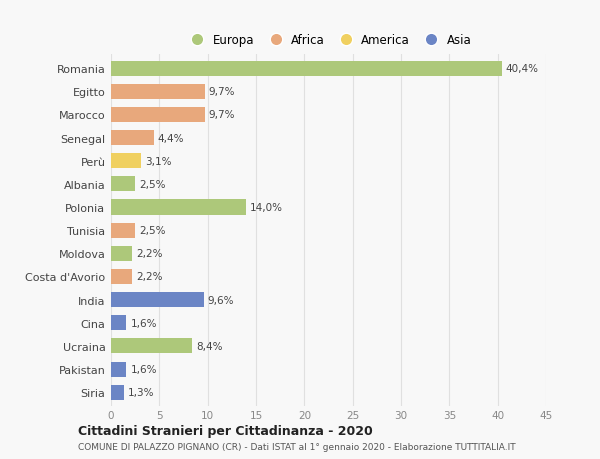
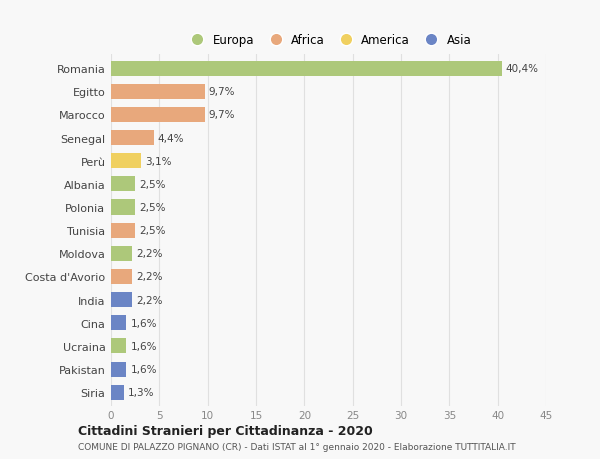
Polonia: 14,0% -> 2,5%
India: 9,6% -> 2,2%
Ucraina: 8,4% -> 1,6%
